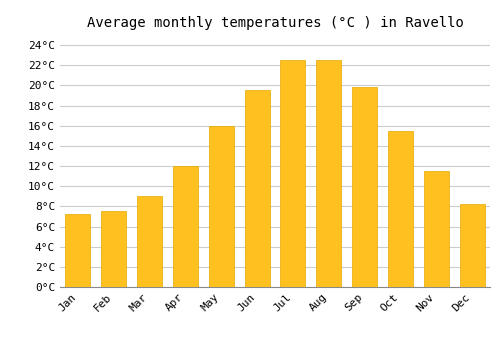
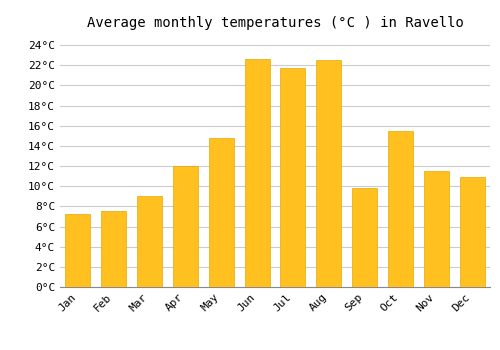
May: 16.0°C -> 14.8°C
Jun: 19.5°C -> 22.6°C
Jul: 22.5°C -> 21.7°C
Sep: 19.8°C -> 9.8°C
Dec: 8.2°C -> 10.9°C
